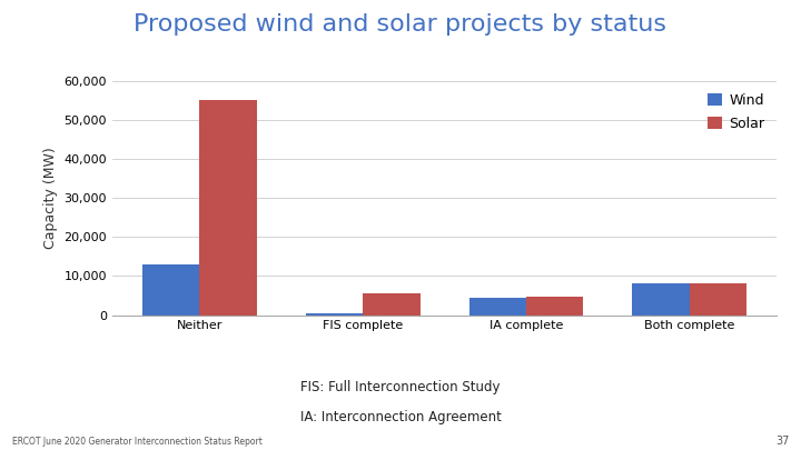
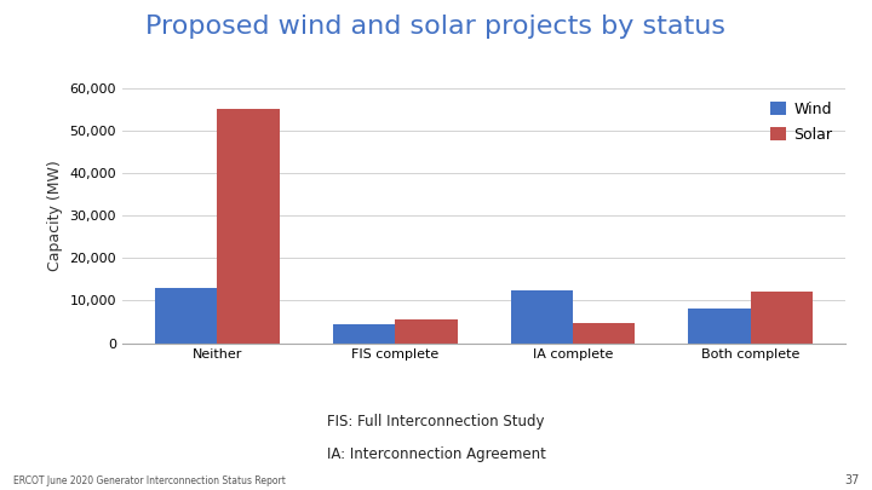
Wind/FIS complete: 500 -> 4,500
Wind/IA complete: 4,500 -> 12,500
Solar/Both complete: 8,000 -> 12,000
